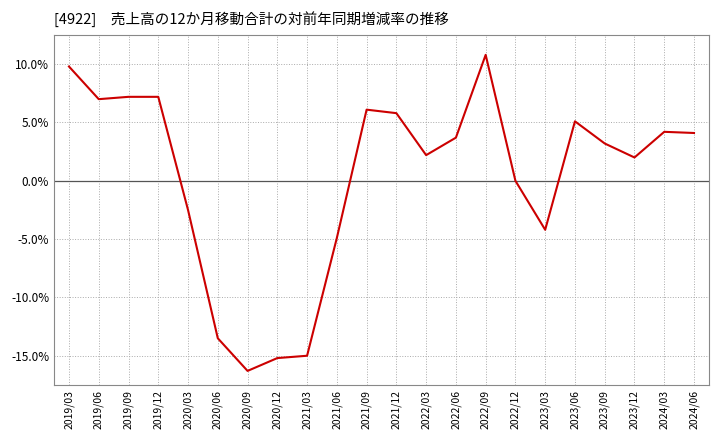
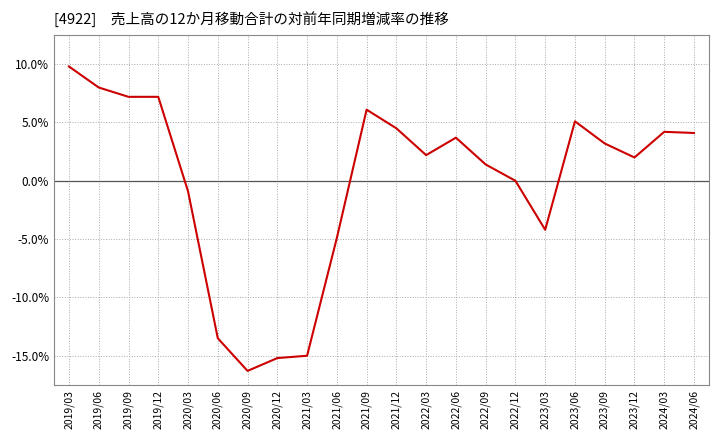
2019/06: 7.0% -> 8.0%
2020/03: -2.5% -> -0.9%
2021/12: 5.8% -> 4.5%
2022/09: 10.8% -> 1.4%
